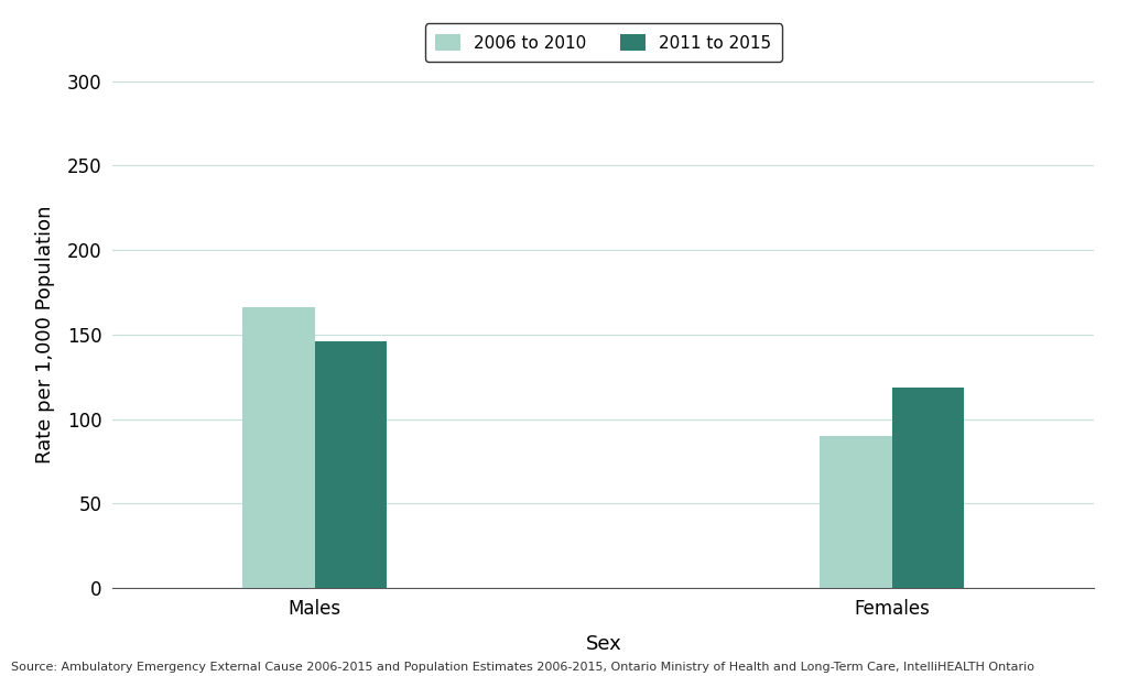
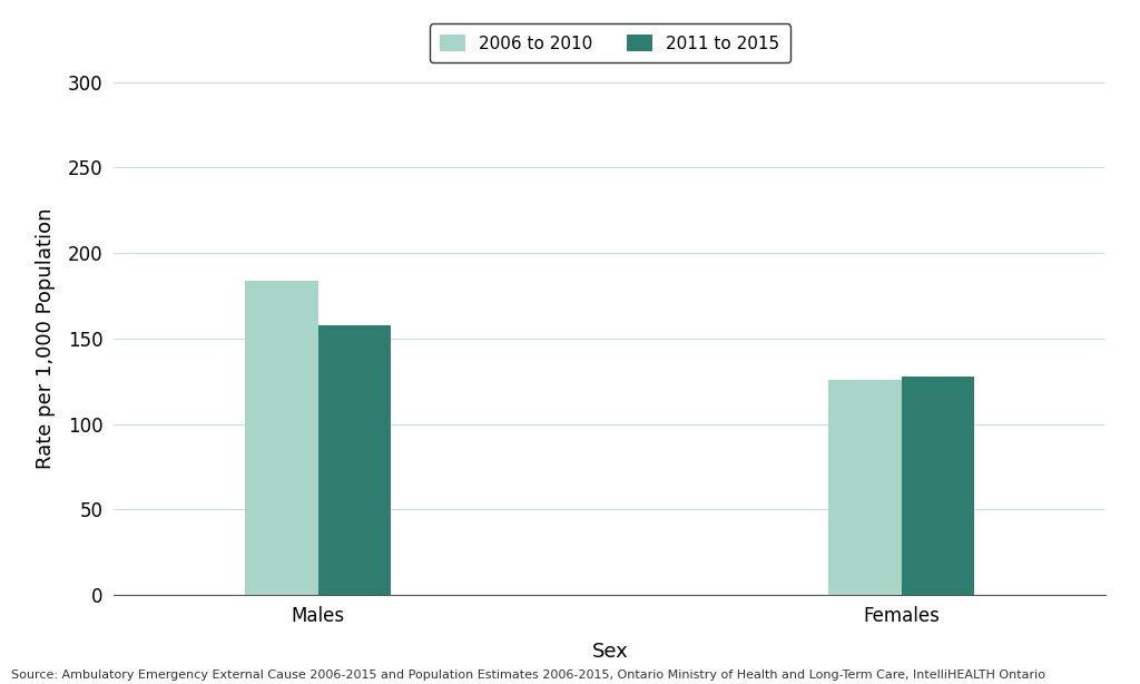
2006 to 2010/Males: 166 -> 184
2011 to 2015/Males: 146 -> 158
2006 to 2010/Females: 90 -> 126
2011 to 2015/Females: 119 -> 128
